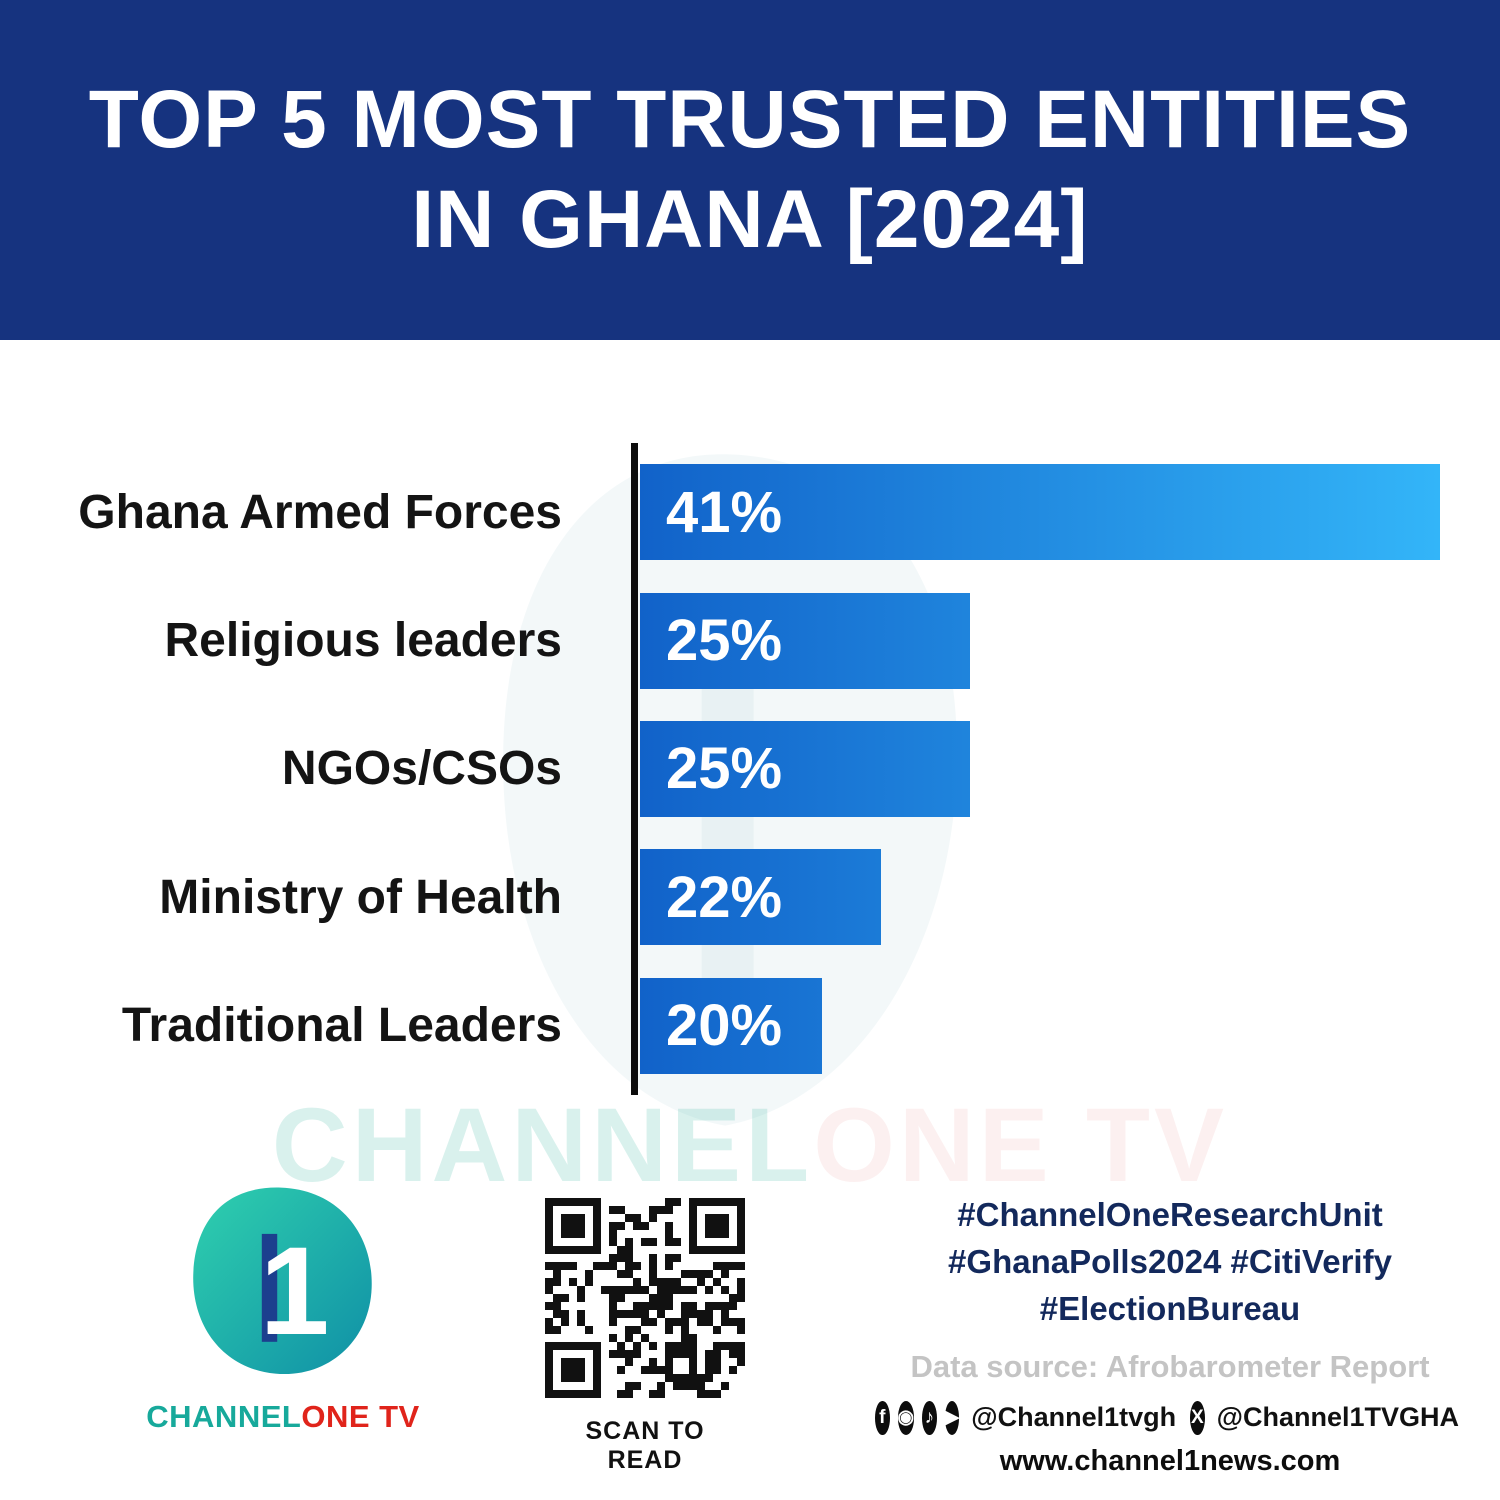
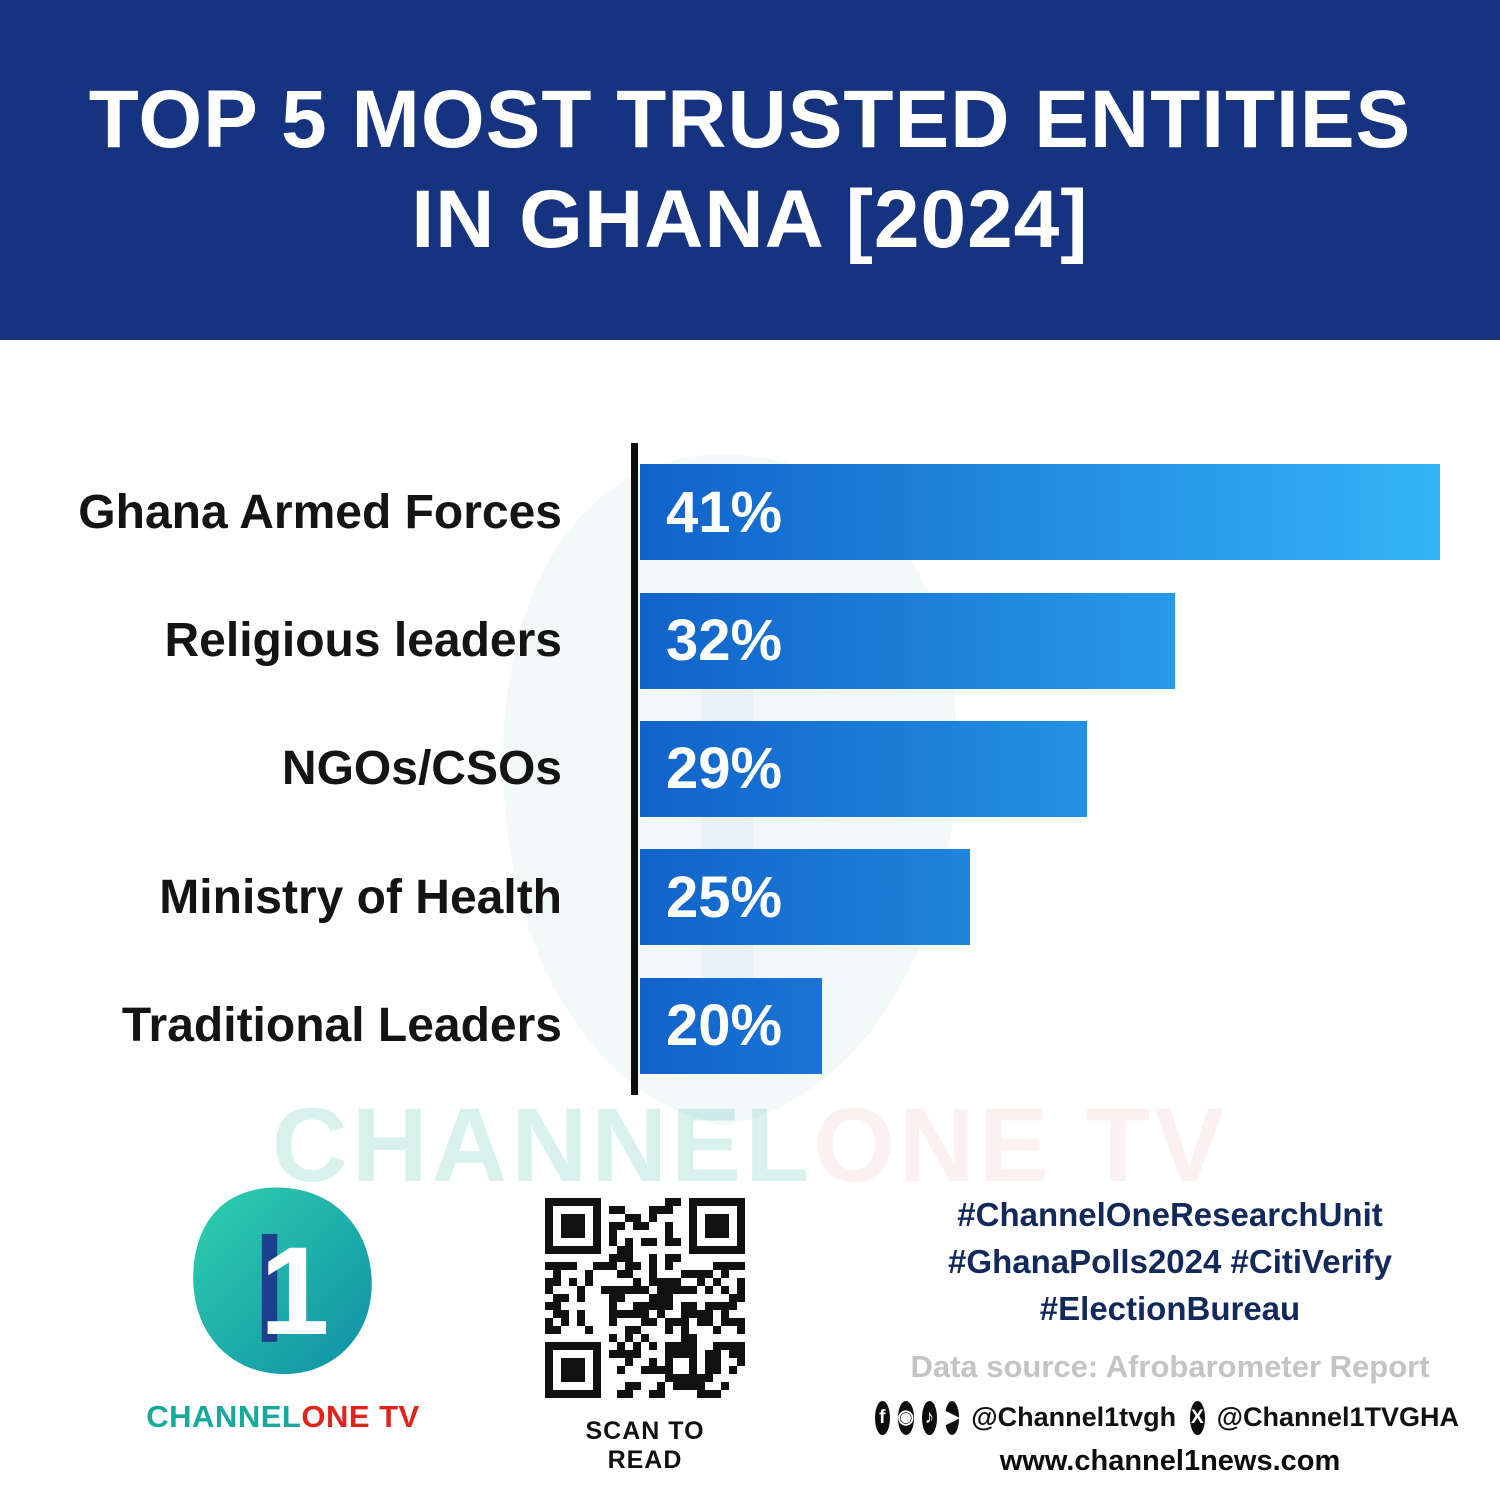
Religious leaders: 25% -> 32%
NGOs/CSOs: 25% -> 29%
Ministry of Health: 22% -> 25%
